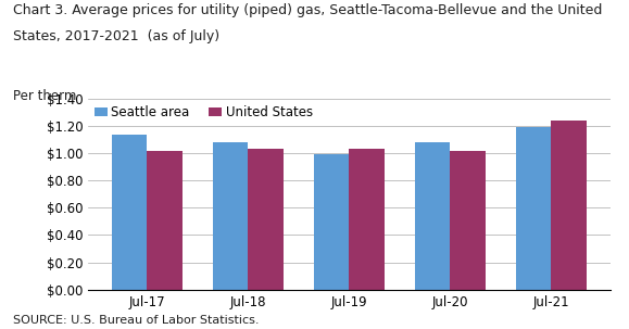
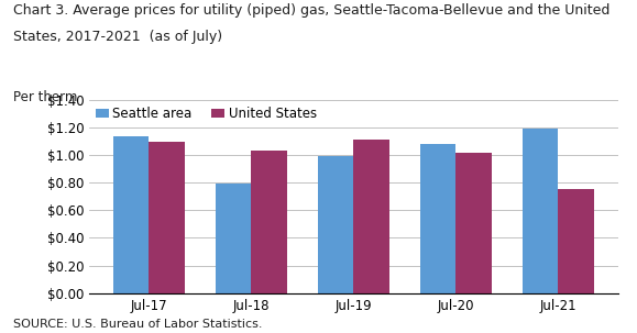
United States/Jul-17: $1.02 -> $1.10
Seattle area/Jul-18: $1.08 -> $0.79
United States/Jul-19: $1.03 -> $1.11
United States/Jul-21: $1.24 -> $0.75
